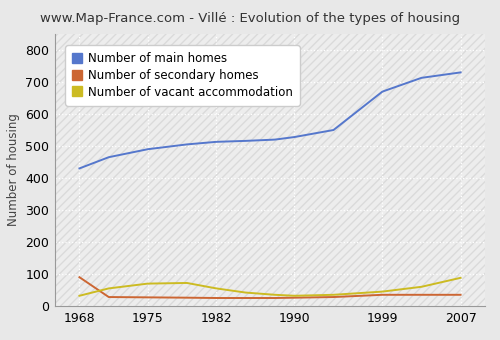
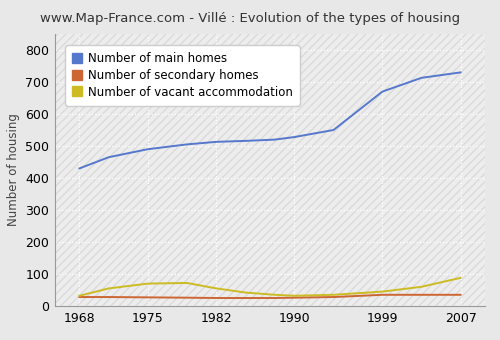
Number of secondary homes/1968: 90 -> 28
